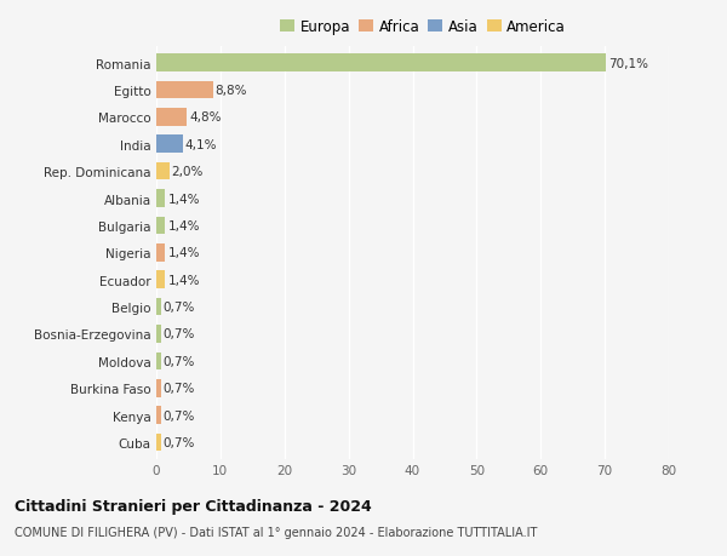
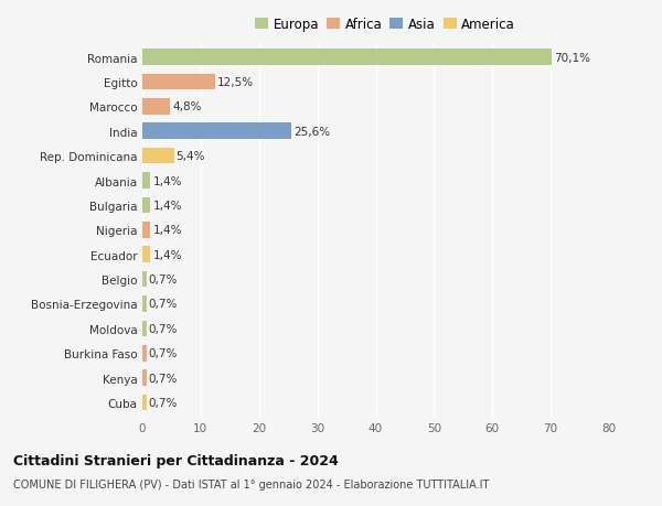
Egitto: 8,8% -> 12,5%
India: 4,1% -> 25,6%
Rep. Dominicana: 2,0% -> 5,4%
